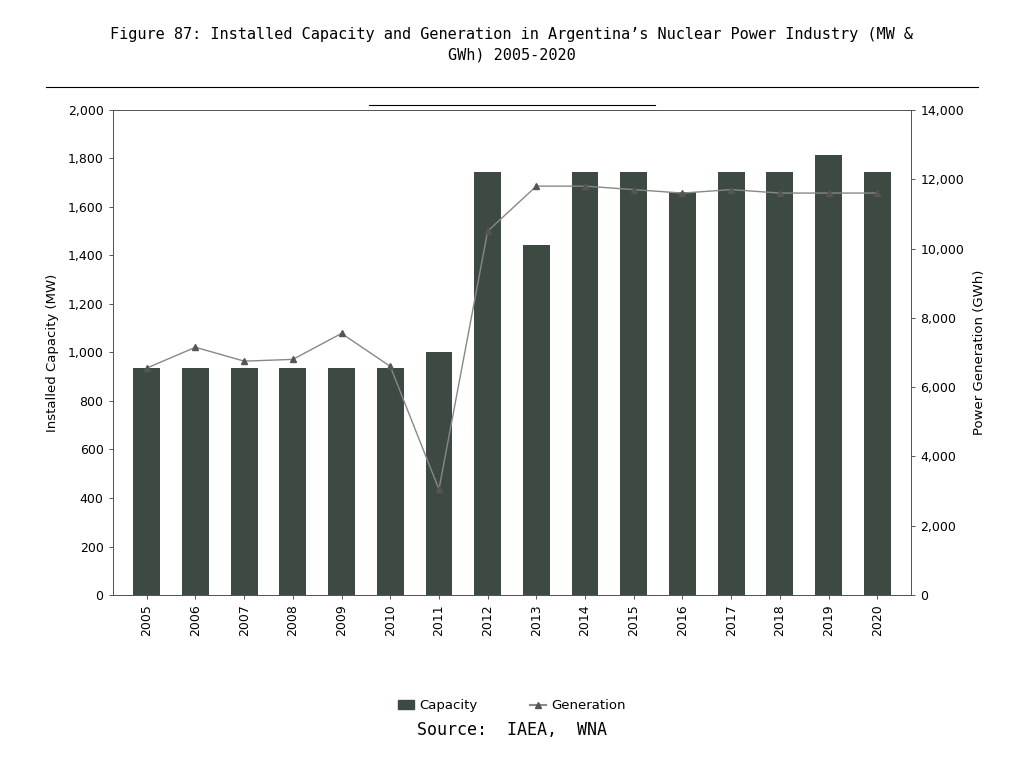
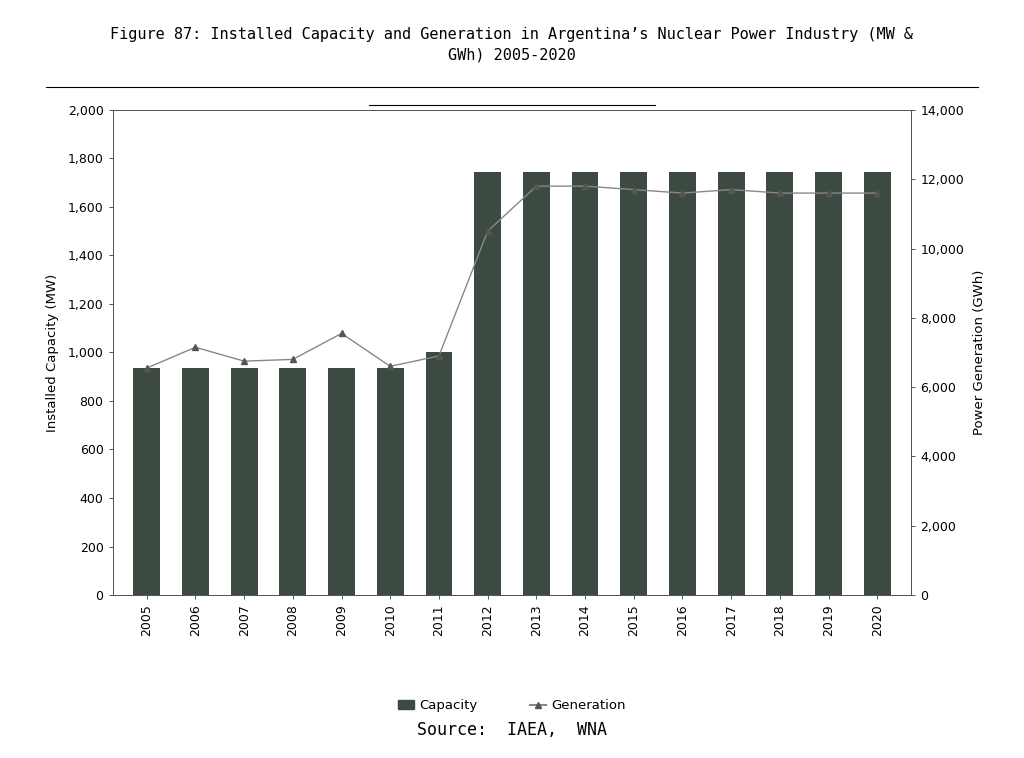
Generation/2011: 3,050 -> 6,900
Capacity/2013: 1,445 -> 1,745
Capacity/2016: 1,660 -> 1,745
Capacity/2019: 1,815 -> 1,745
